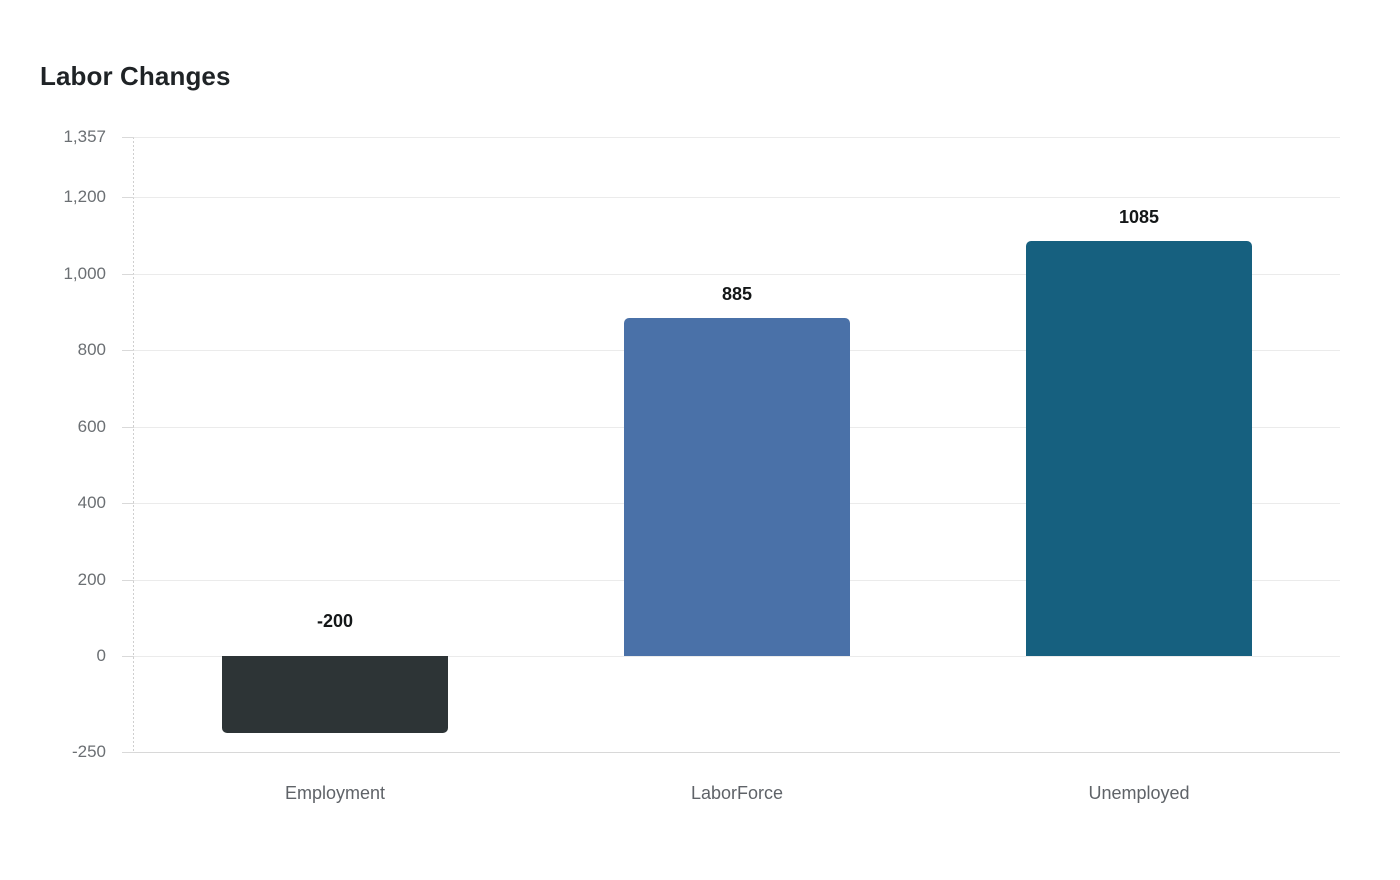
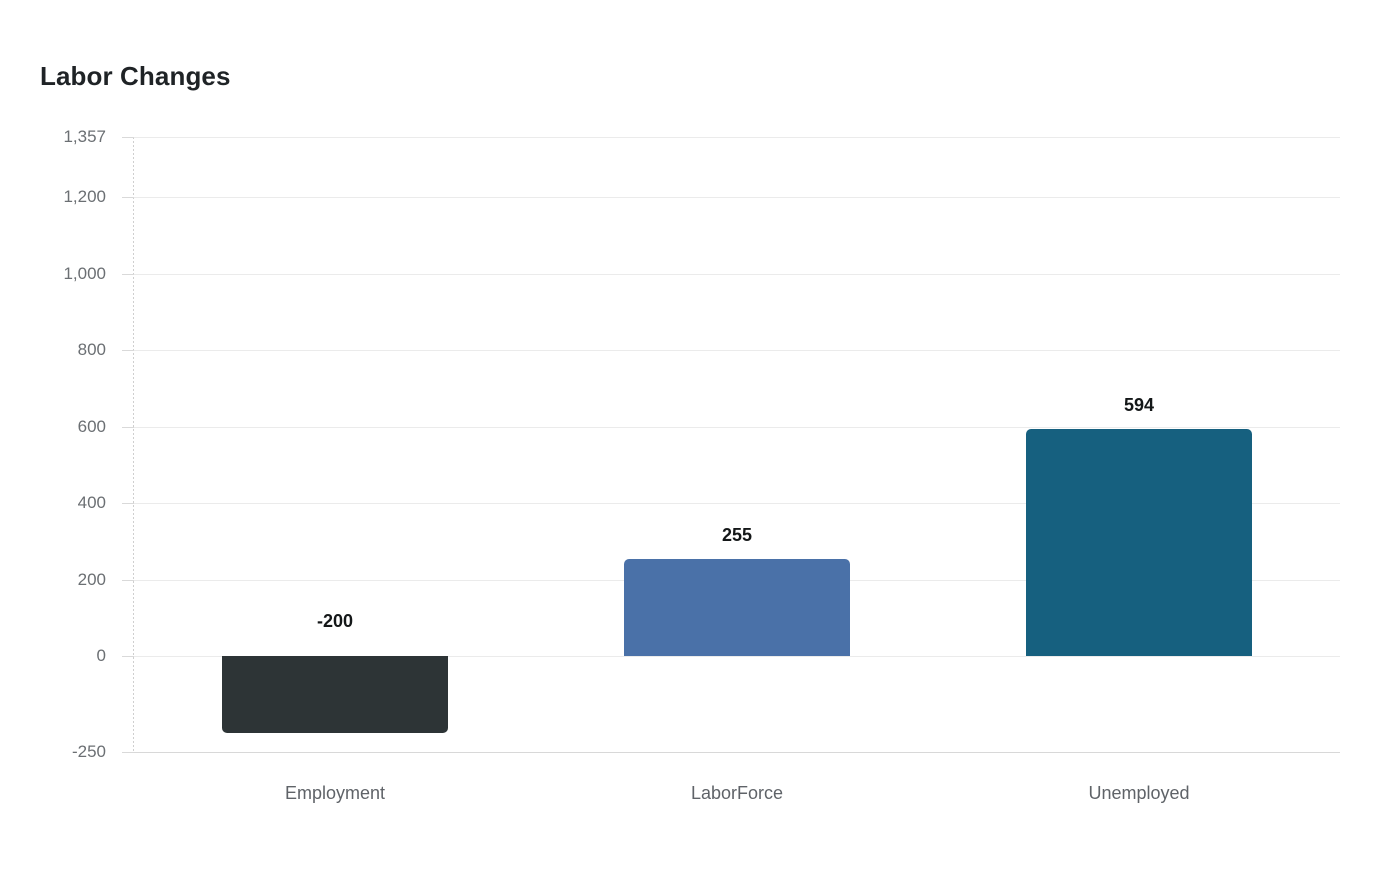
LaborForce: 885 -> 255
Unemployed: 1085 -> 594
